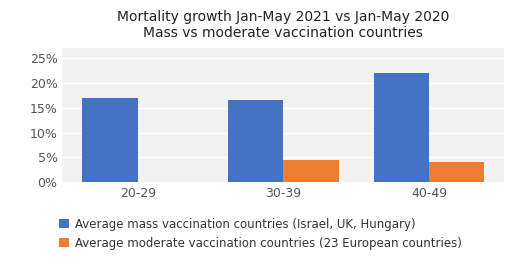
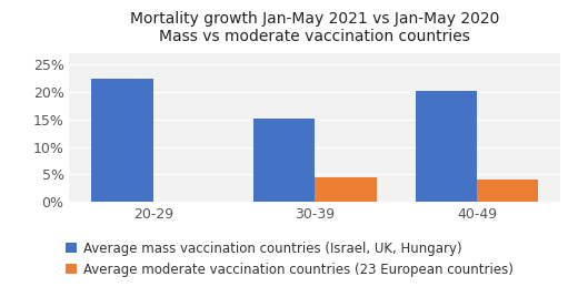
Average mass vaccination countries (Israel, UK, Hungary)/20-29: 17.0% -> 22.5%
Average mass vaccination countries (Israel, UK, Hungary)/30-39: 16.5% -> 15.2%
Average mass vaccination countries (Israel, UK, Hungary)/40-49: 22.0% -> 20.1%
